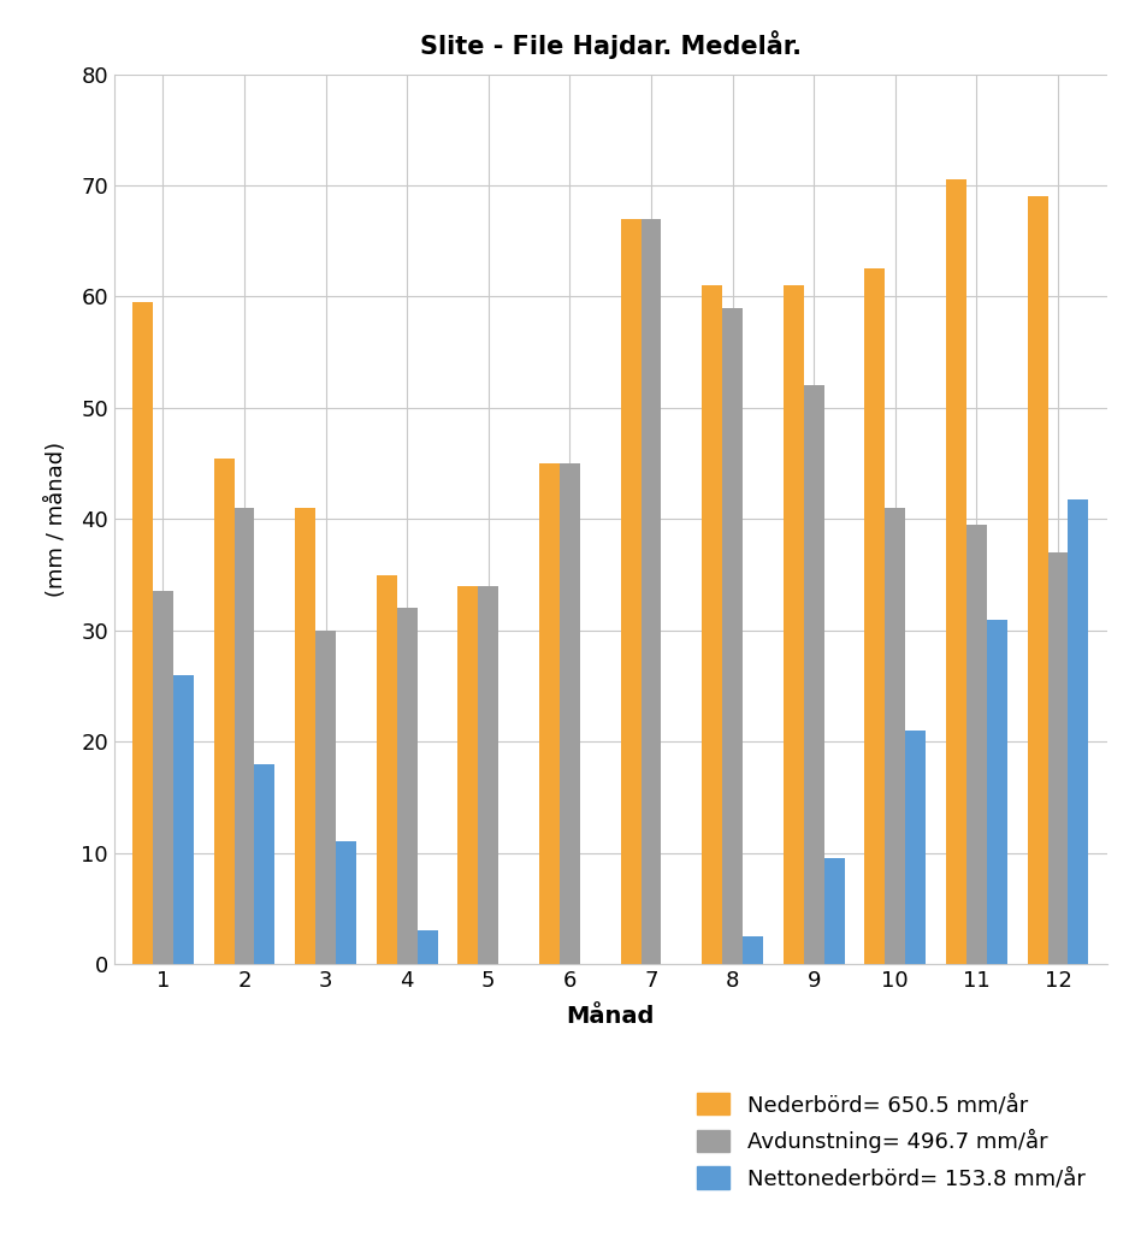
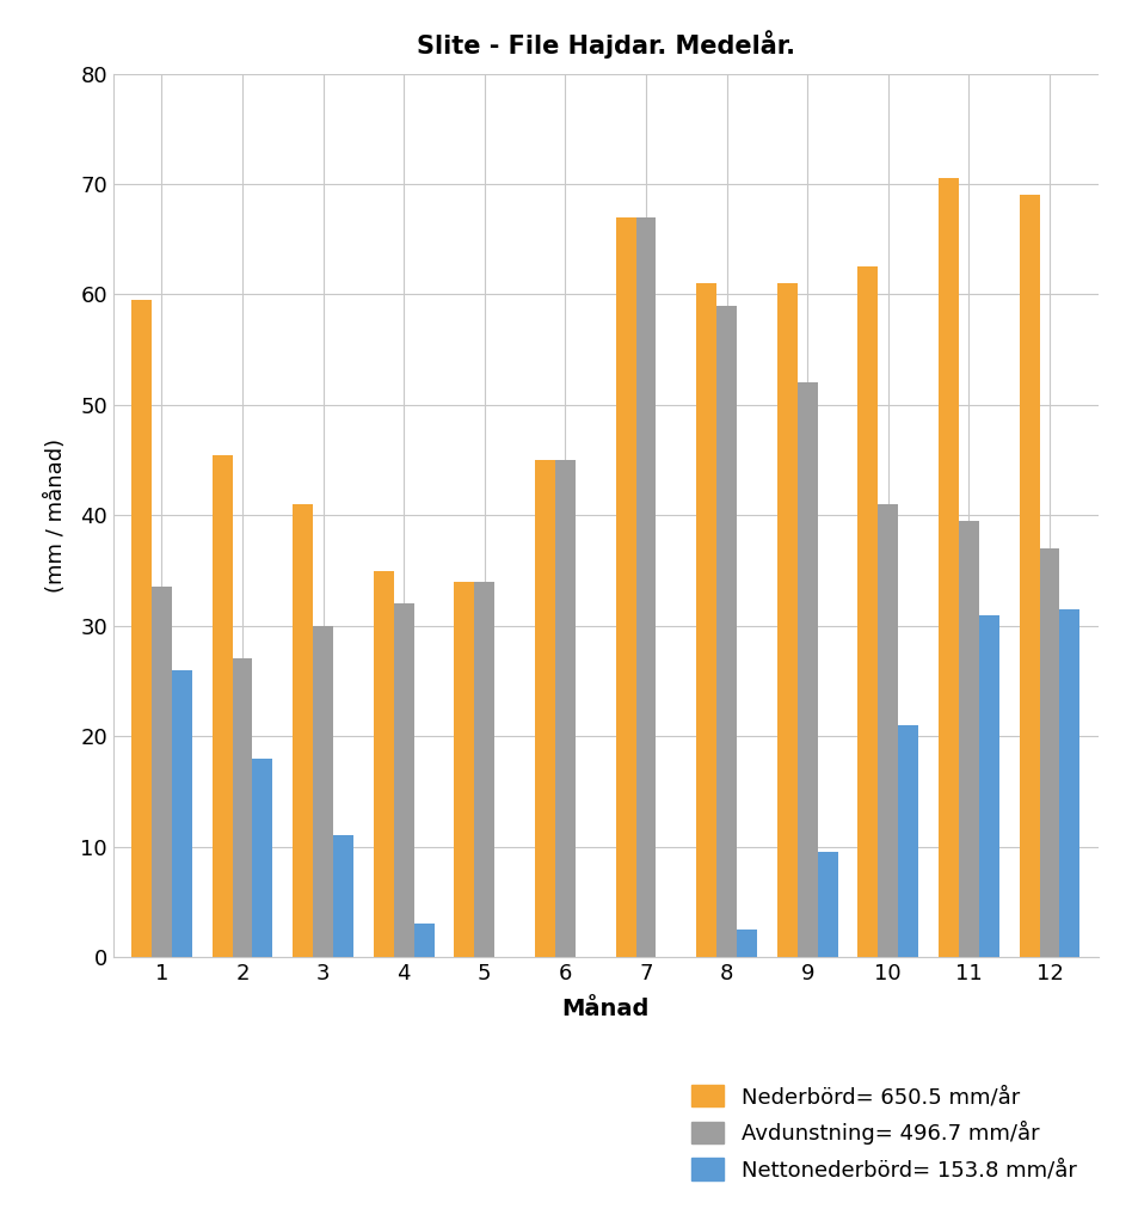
Avdunstning= 496.7 mm/år/2: 41.0 -> 27.0
Nettonederbörd= 153.8 mm/år/12: 41.8 -> 31.5
